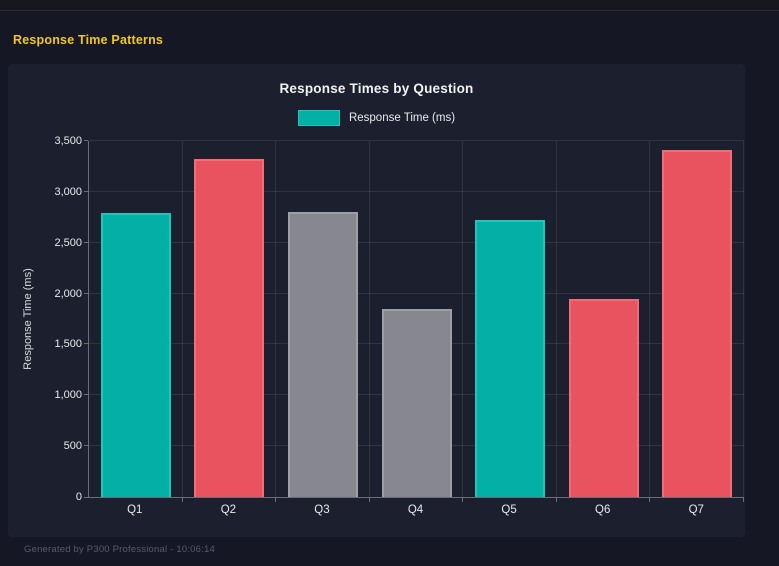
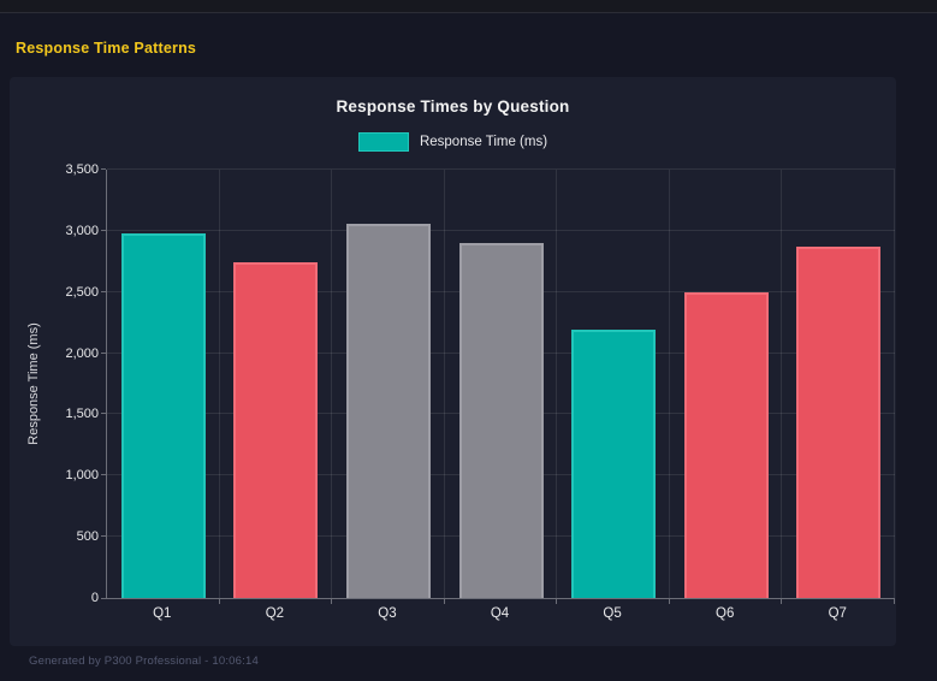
Q1: 2790 -> 2980
Q2: 3320 -> 2740
Q3: 2800 -> 3060
Q4: 1840 -> 2900
Q5: 2720 -> 2190
Q6: 1950 -> 2500
Q7: 3410 -> 2870
